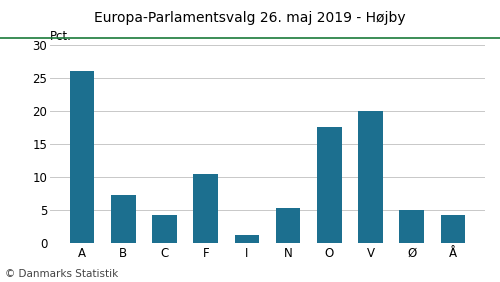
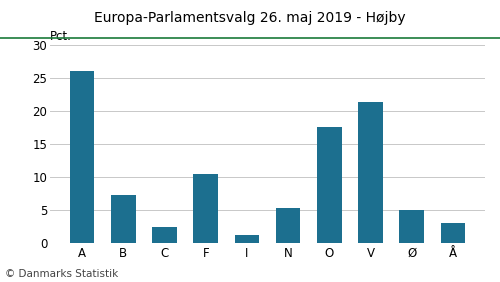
C: 4.2 -> 2.4
V: 20.0 -> 21.4
Å: 4.2 -> 3.0
